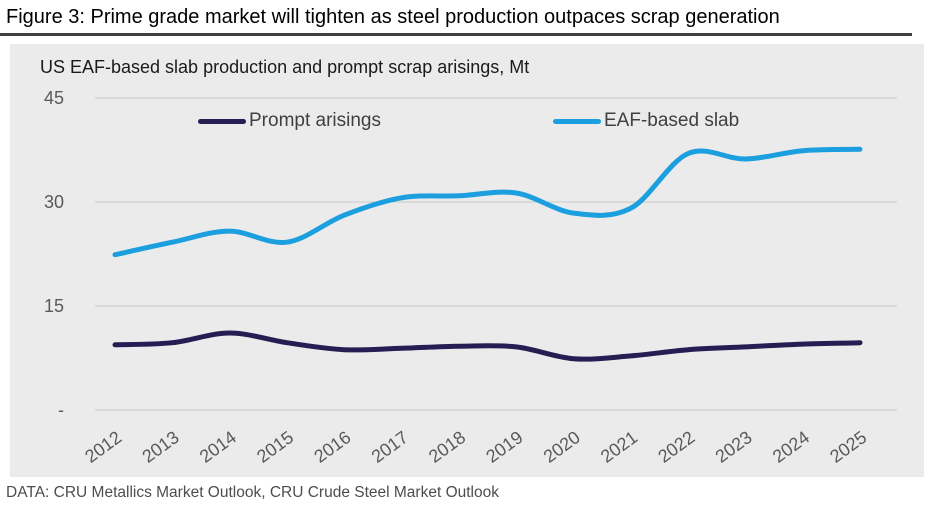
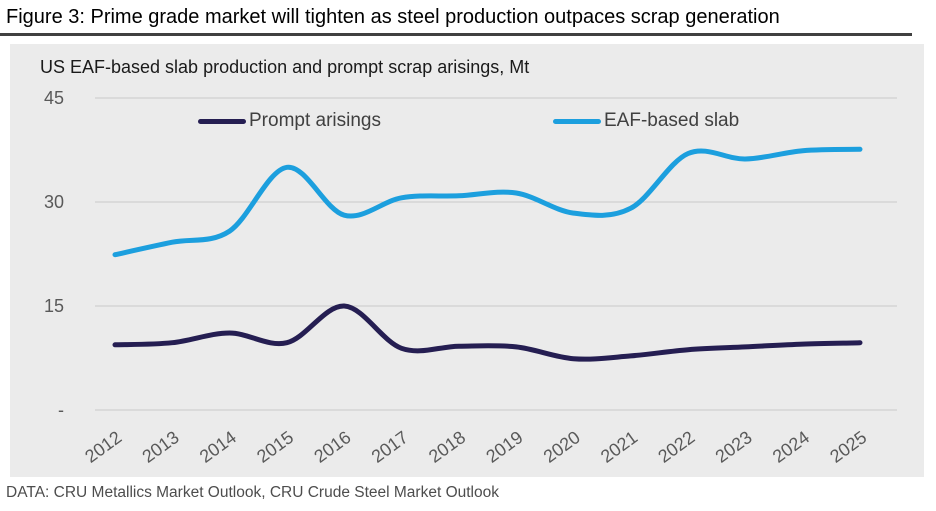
EAF-based slab/2015: 24 -> 35
Prompt arisings/2016: 9 -> 15
